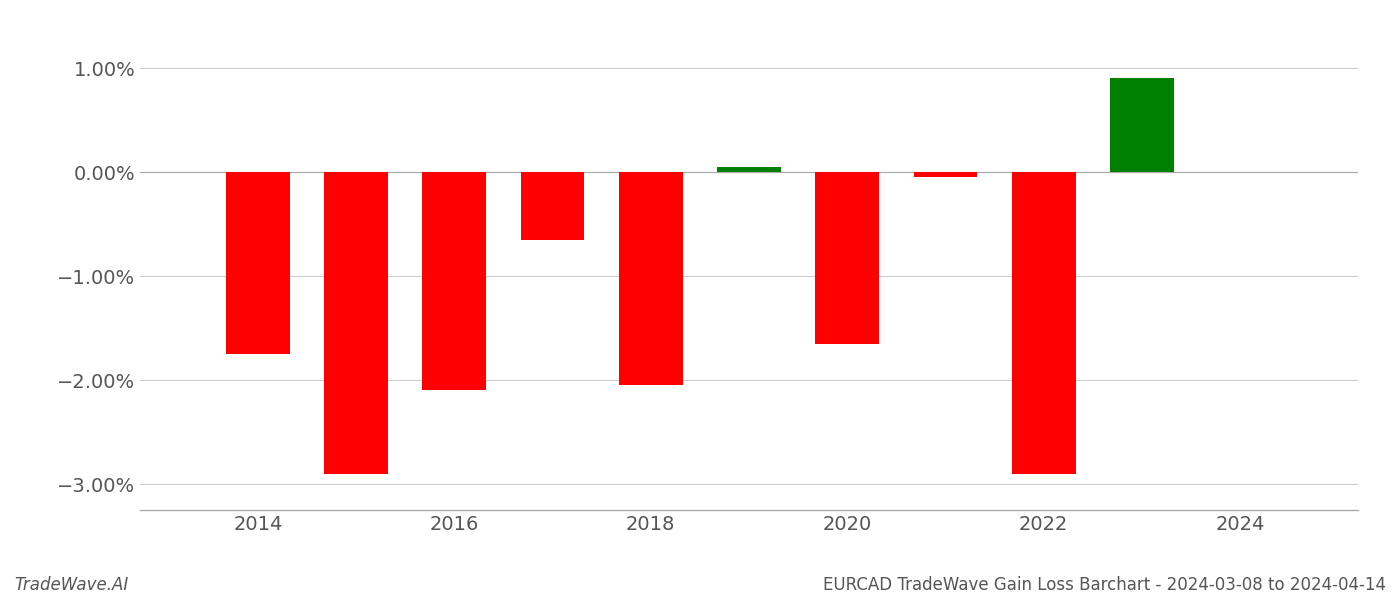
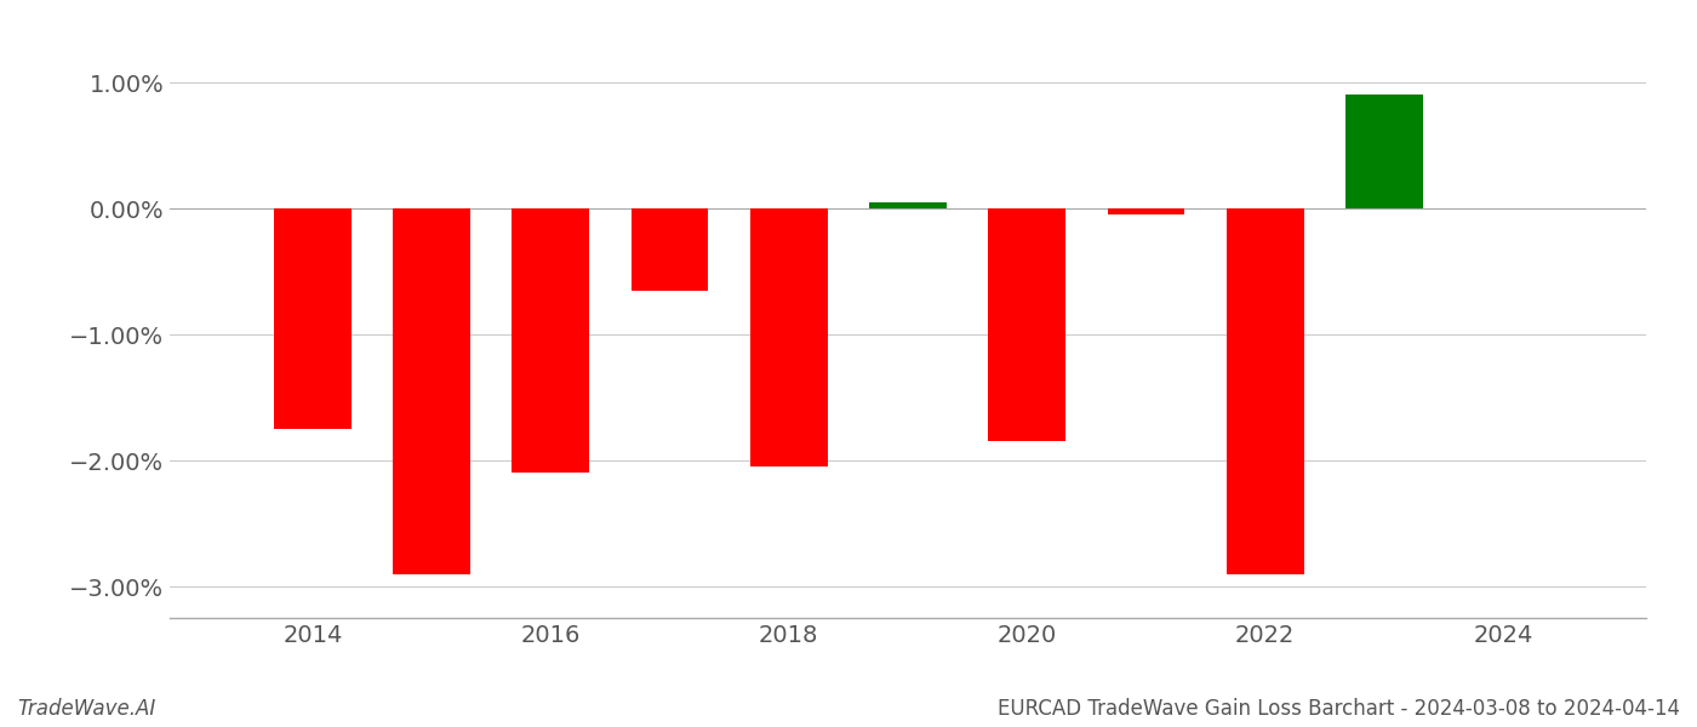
2020: -1.65% -> -1.85%
